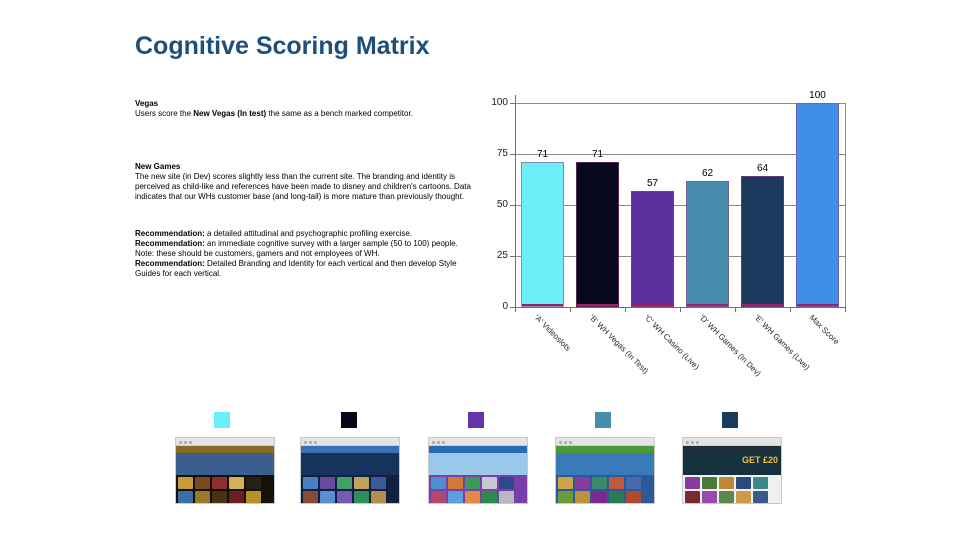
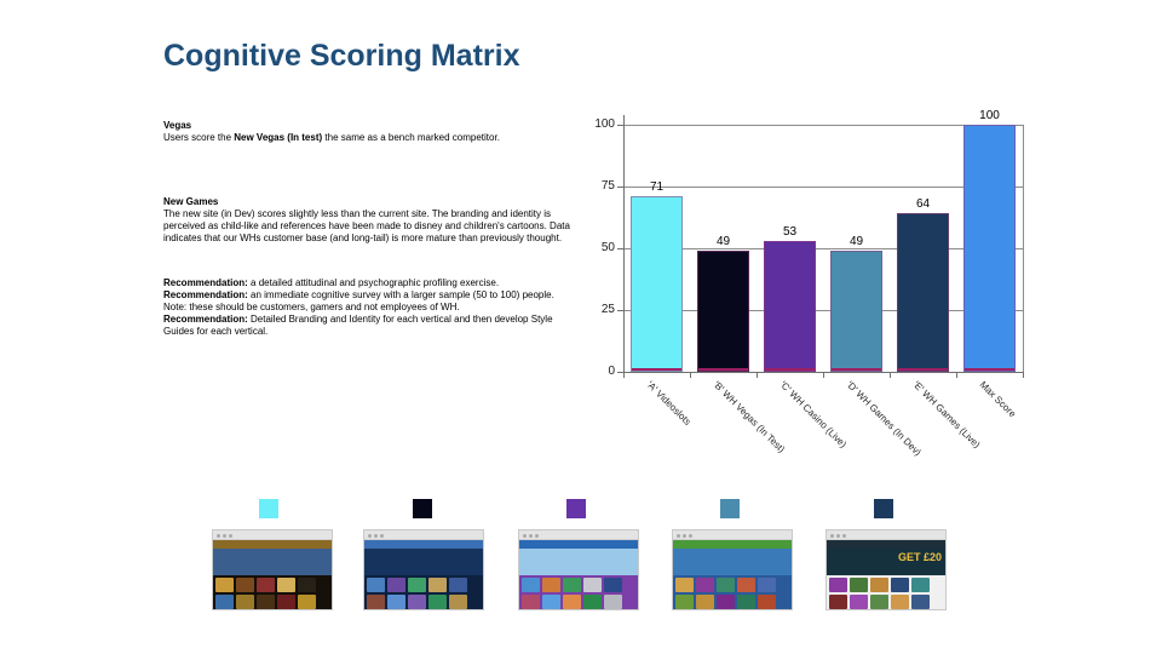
'B' WH Vegas (In Test): 71 -> 49
'C' WH Casino (Live): 57 -> 53
'D' WH Games (In Dev): 62 -> 49
